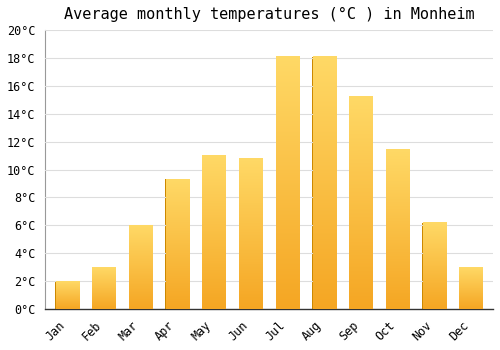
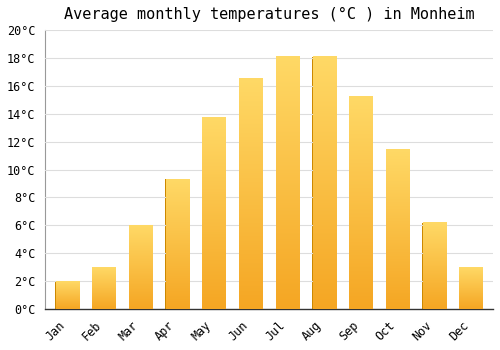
May: 11.0°C -> 13.7°C
Jun: 10.8°C -> 16.5°C
